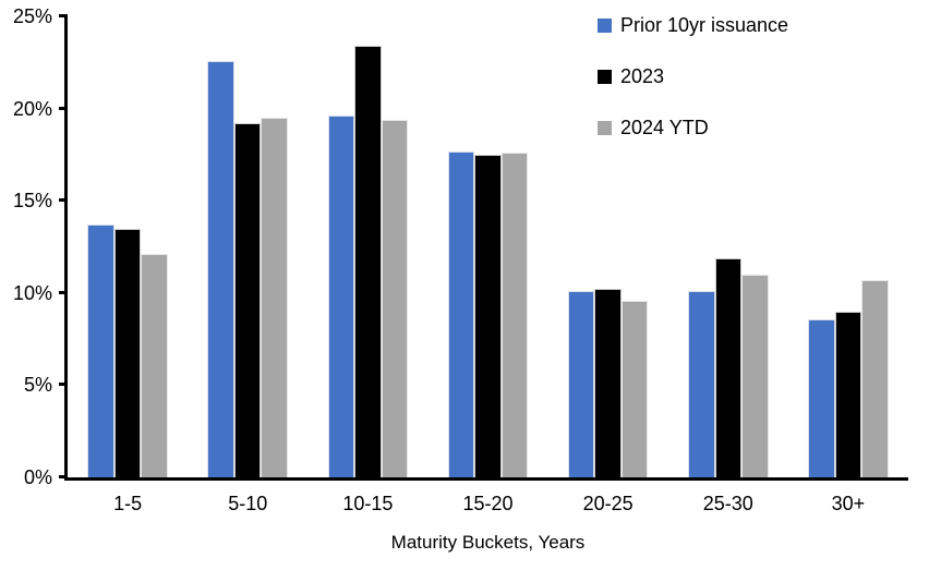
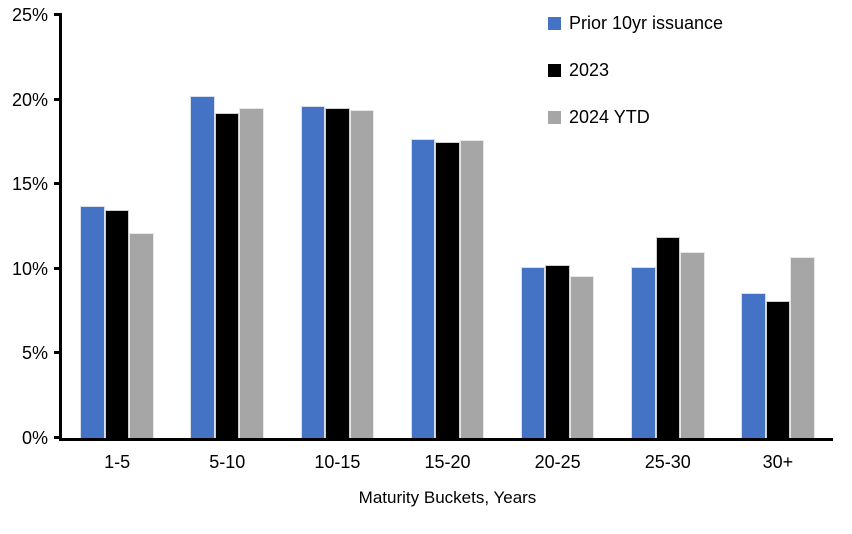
Prior 10yr issuance/5-10: 22.6% -> 20.2%
2023/10-15: 23.4% -> 19.5%
2023/30+: 9.0% -> 8.1%
